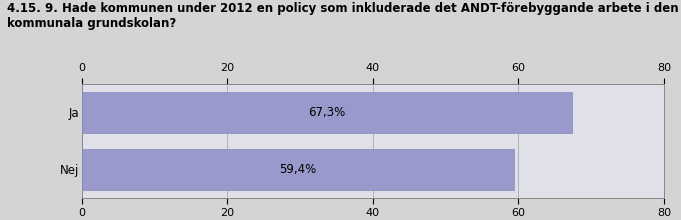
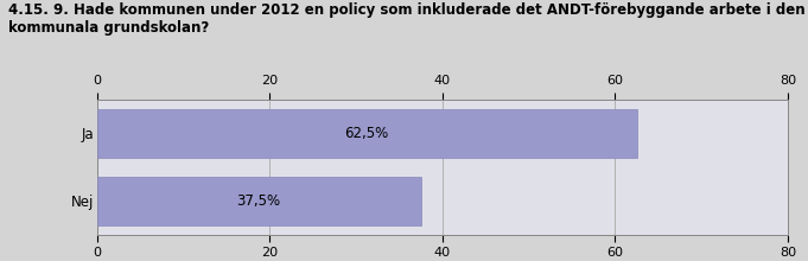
Ja: 67,3% -> 62,5%
Nej: 59,4% -> 37,5%
